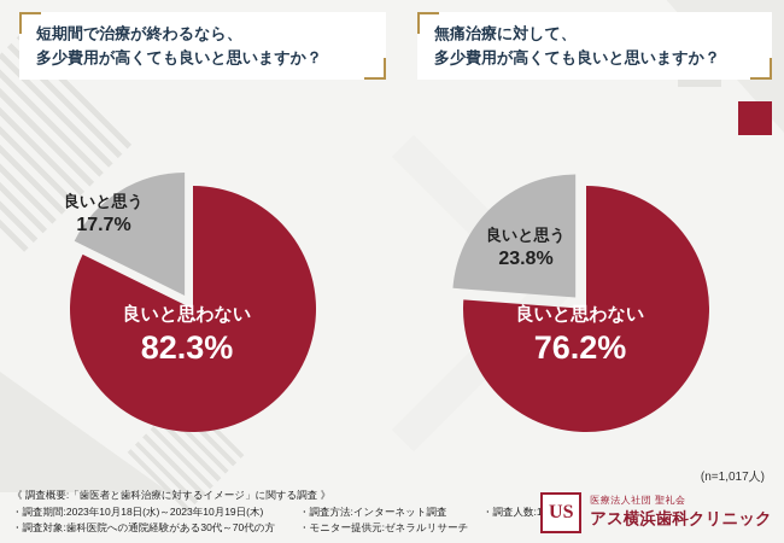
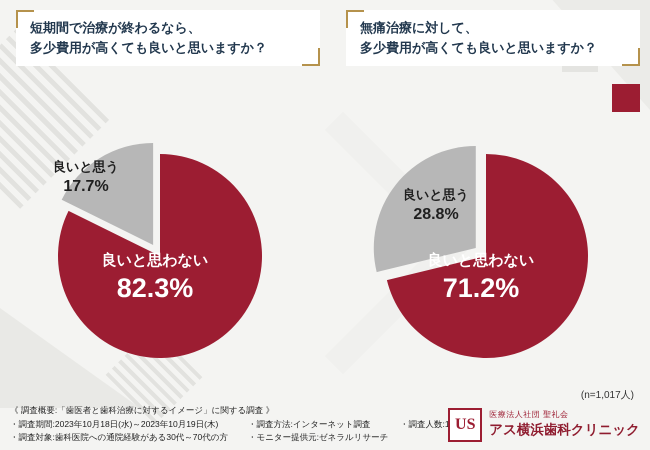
無痛治療に対して、多少費用が高くても良いと思いますか？/良いと思う: 23.8% -> 28.8%
無痛治療に対して、多少費用が高くても良いと思いますか？/良いと思わない: 76.2% -> 71.2%
